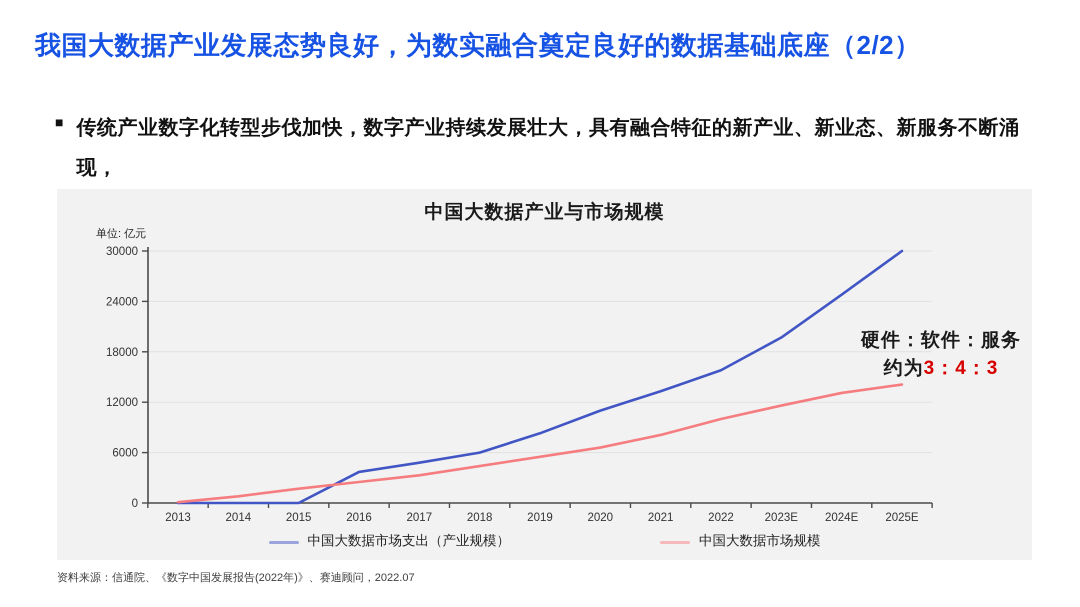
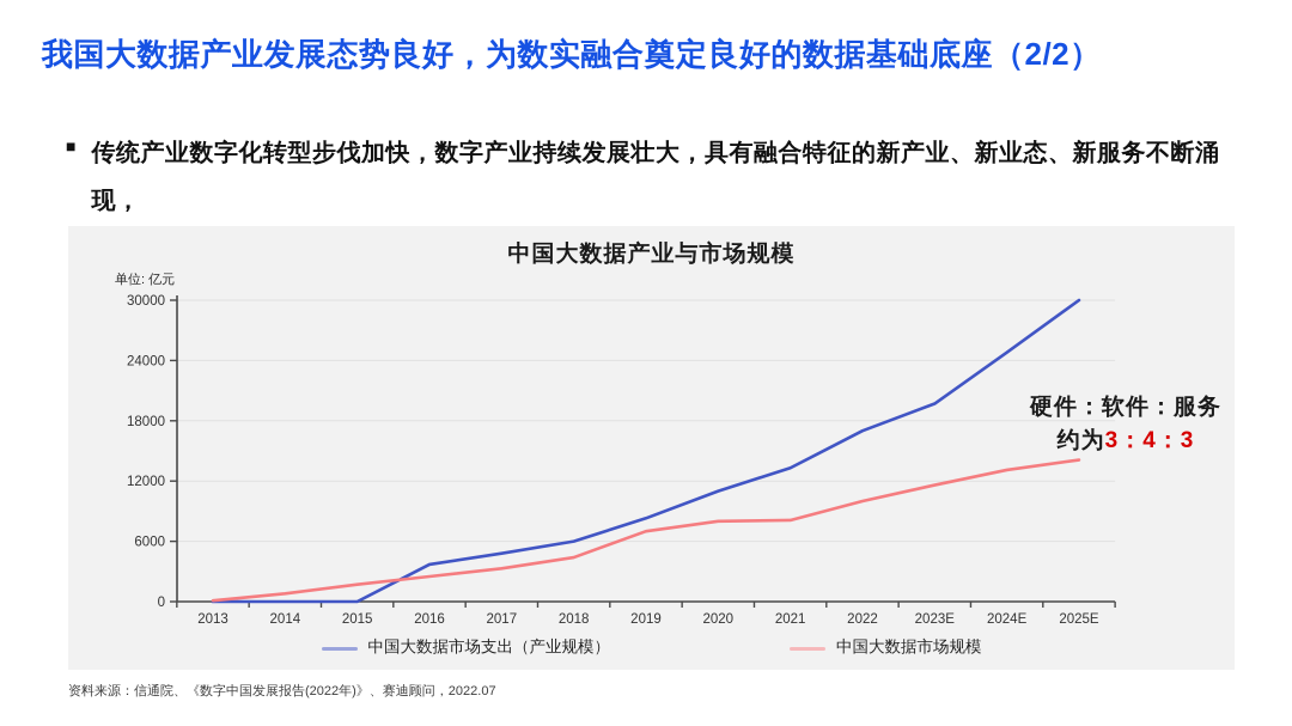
中国大数据市场规模/2019: 6000 -> 7000
中国大数据市场规模/2020: 7000 -> 8000
中国大数据市场支出（产业规模）/2022: 16000 -> 17000
